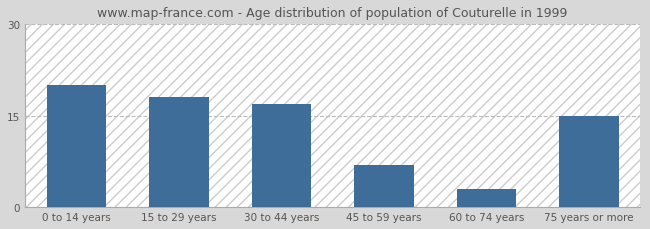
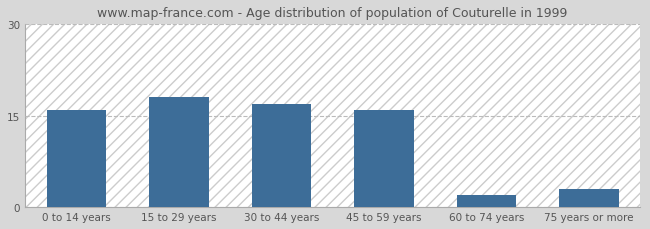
0 to 14 years: 20 -> 16
45 to 59 years: 7 -> 16
60 to 74 years: 3 -> 2
75 years or more: 15 -> 3
